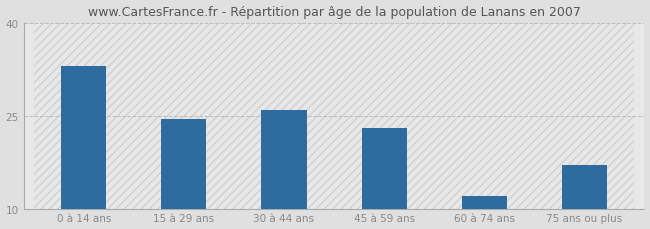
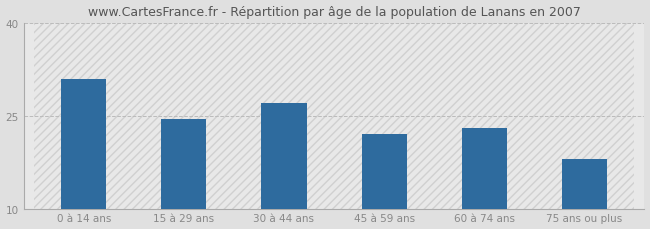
0 à 14 ans: 33.0 -> 31.0
30 à 44 ans: 26.0 -> 27.0
45 à 59 ans: 23.0 -> 22.0
60 à 74 ans: 12.0 -> 23.0
75 ans ou plus: 17.0 -> 18.0
